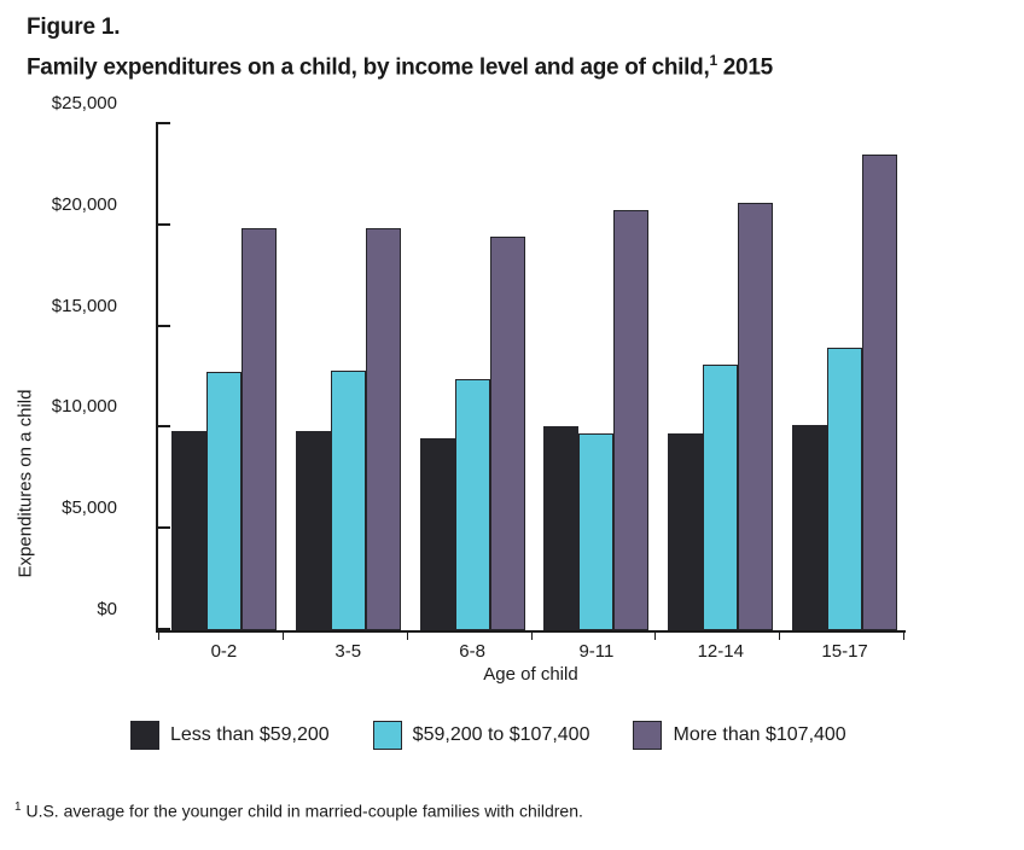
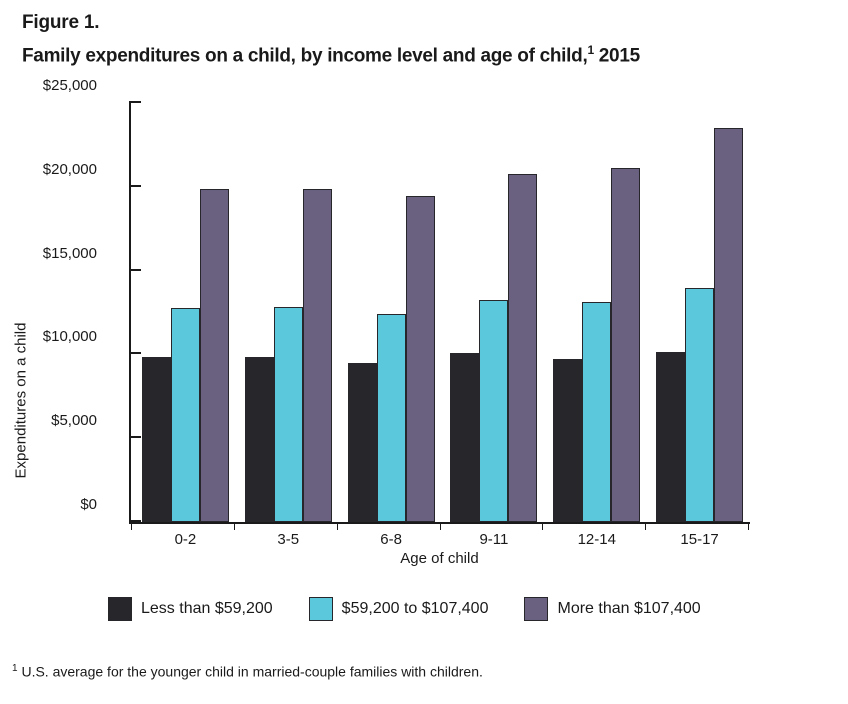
$59,200 to $107,400/9-11: $9700 -> $13200
